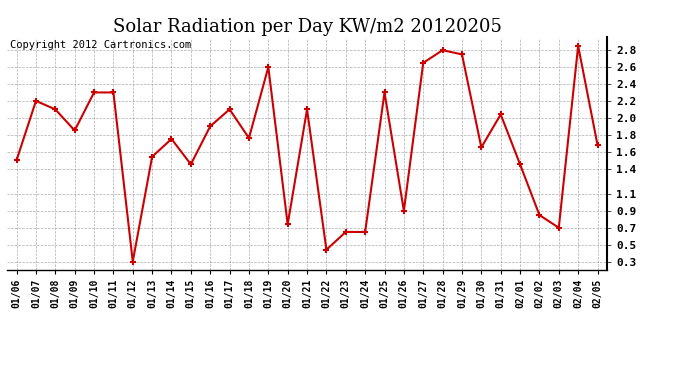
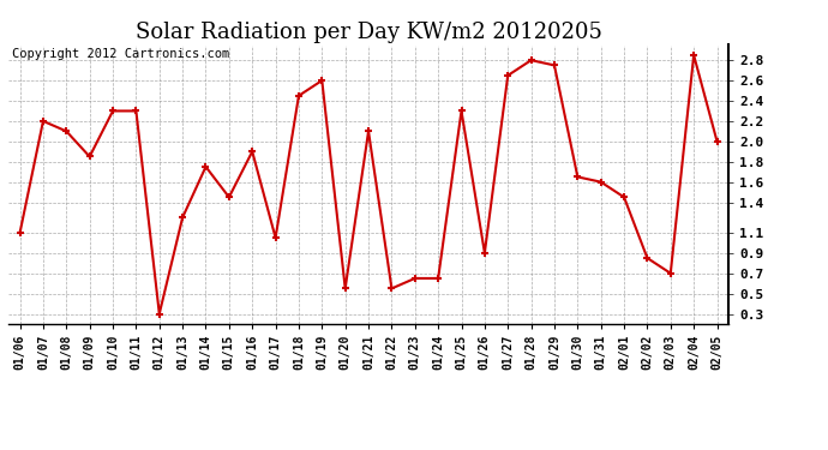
01/06: 1.50 -> 1.10
01/13: 1.54 -> 1.25
01/17: 2.10 -> 1.05
01/18: 1.76 -> 2.45
01/20: 0.74 -> 0.55
01/22: 0.44 -> 0.55
01/31: 2.04 -> 1.60
02/05: 1.68 -> 2.00
